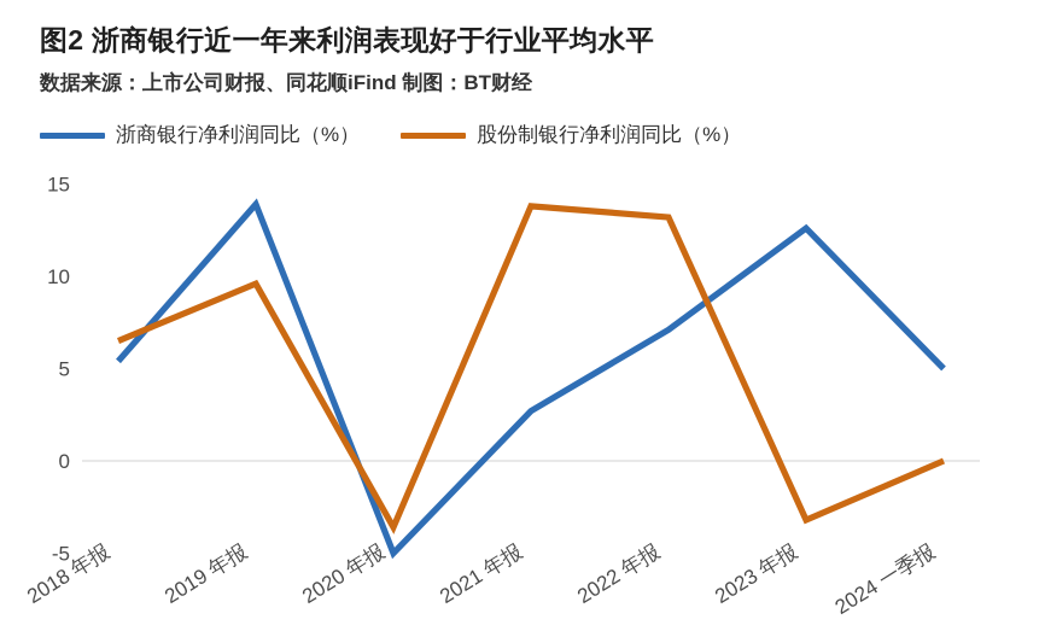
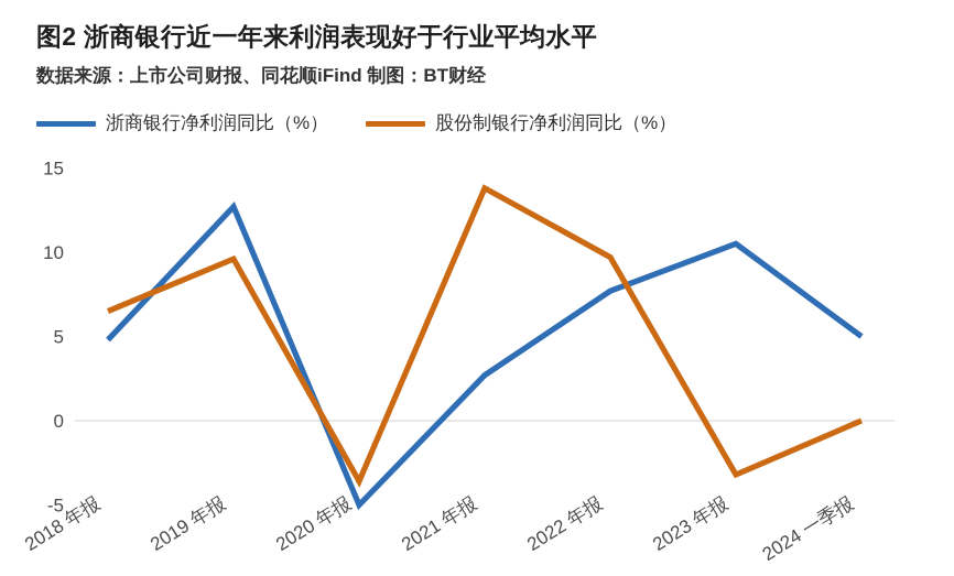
浙商银行净利润同比（%）/2018 年报: 5.4 -> 4.8
浙商银行净利润同比（%）/2019 年报: 13.9 -> 12.7
浙商银行净利润同比（%）/2022 年报: 7.1 -> 7.7
股份制银行净利润同比（%）/2022 年报: 13.2 -> 9.7
浙商银行净利润同比（%）/2023 年报: 12.6 -> 10.5
